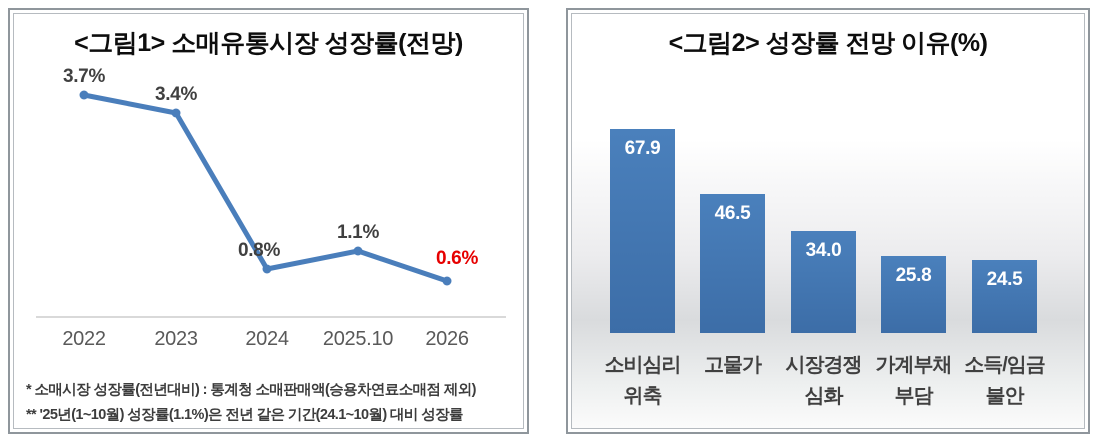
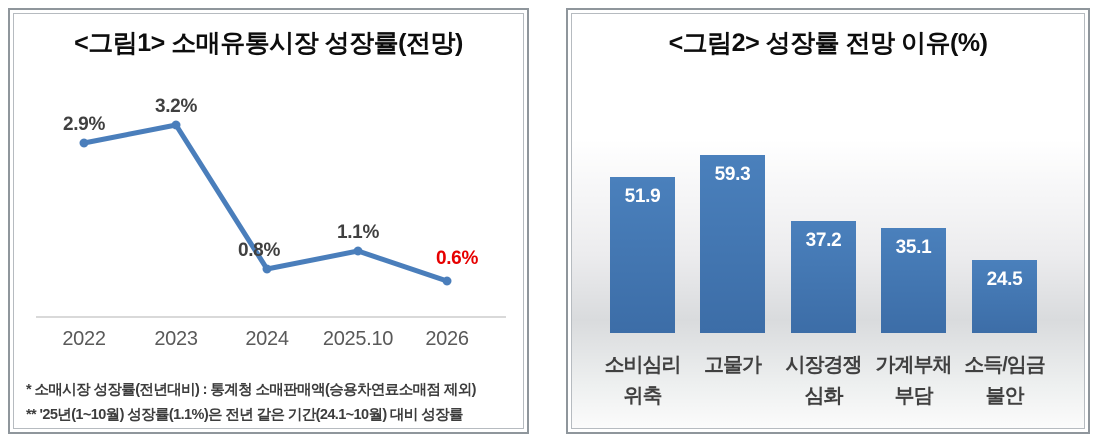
<그림1> 소매유통시장 성장률(전망)/2022: 3.7% -> 2.9%
<그림1> 소매유통시장 성장률(전망)/2023: 3.4% -> 3.2%
<그림2> 성장률 전망 이유(%)/소비심리 위축: 67.9 -> 51.9
<그림2> 성장률 전망 이유(%)/고물가: 46.5 -> 59.3
<그림2> 성장률 전망 이유(%)/시장경쟁 심화: 34.0 -> 37.2
<그림2> 성장률 전망 이유(%)/가계부채 부담: 25.8 -> 35.1
